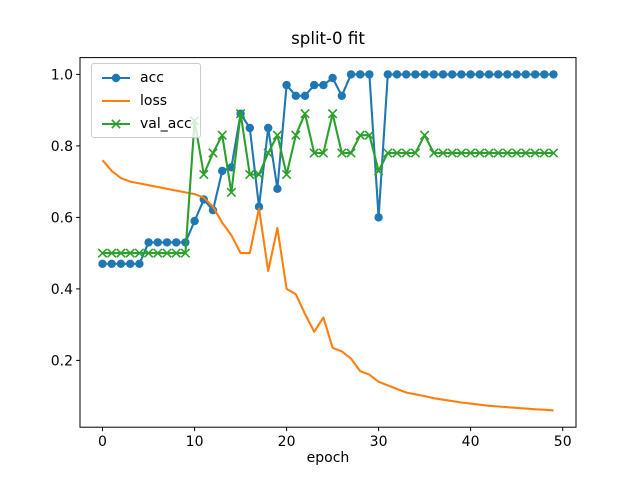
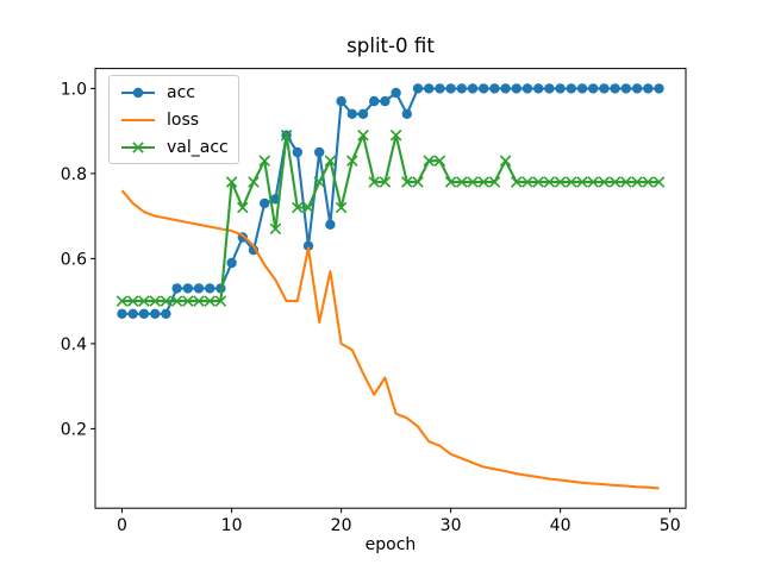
val_acc/10: 0.87 -> 0.78
acc/30: 0.60 -> 1.00
val_acc/30: 0.73 -> 0.78
